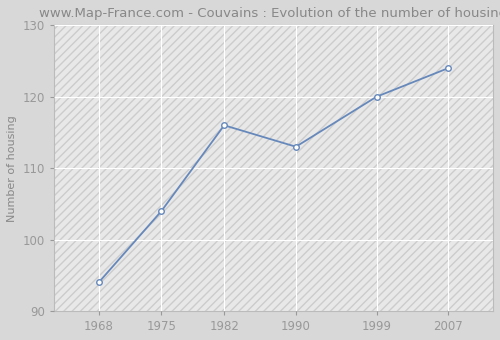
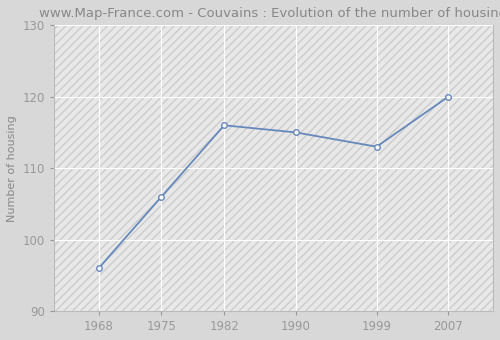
1968: 94 -> 96
1975: 104 -> 106
1990: 113 -> 115
1999: 120 -> 113
2007: 124 -> 120
